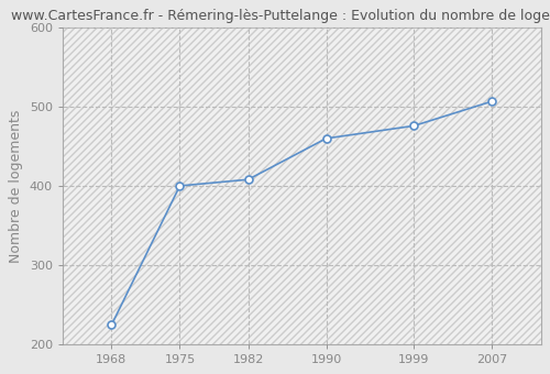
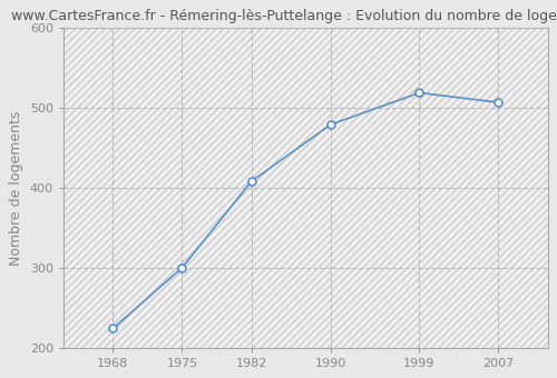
1975: 400 -> 300
1990: 460 -> 479
1999: 476 -> 519
